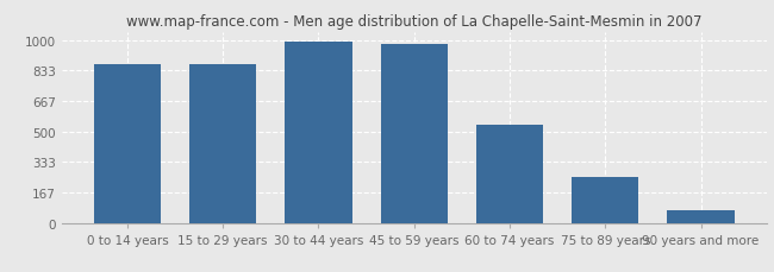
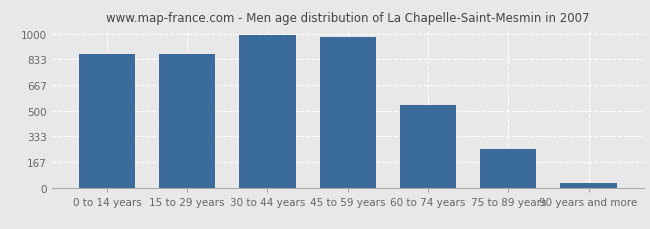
90 years and more: 70 -> 30
